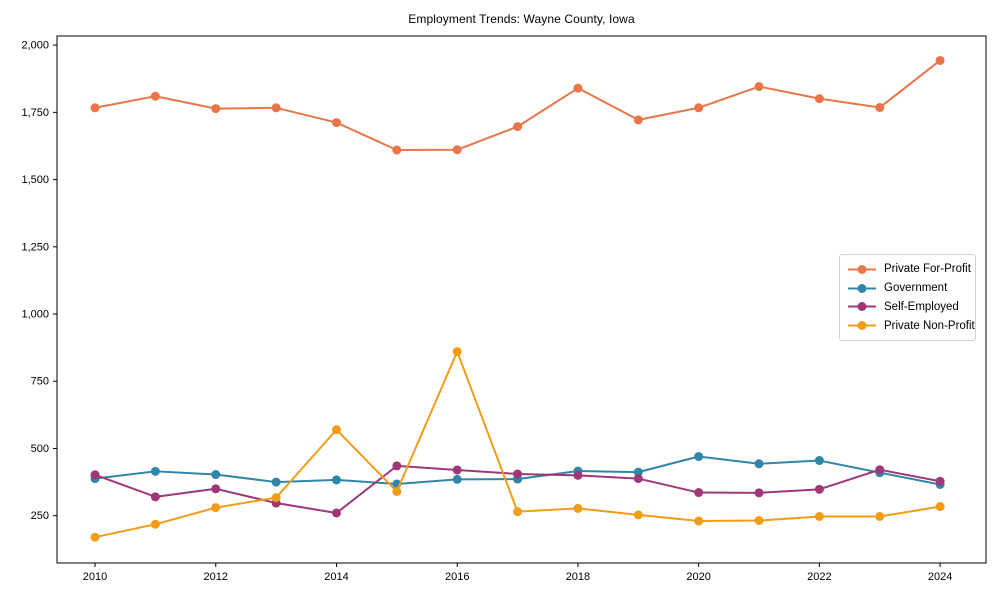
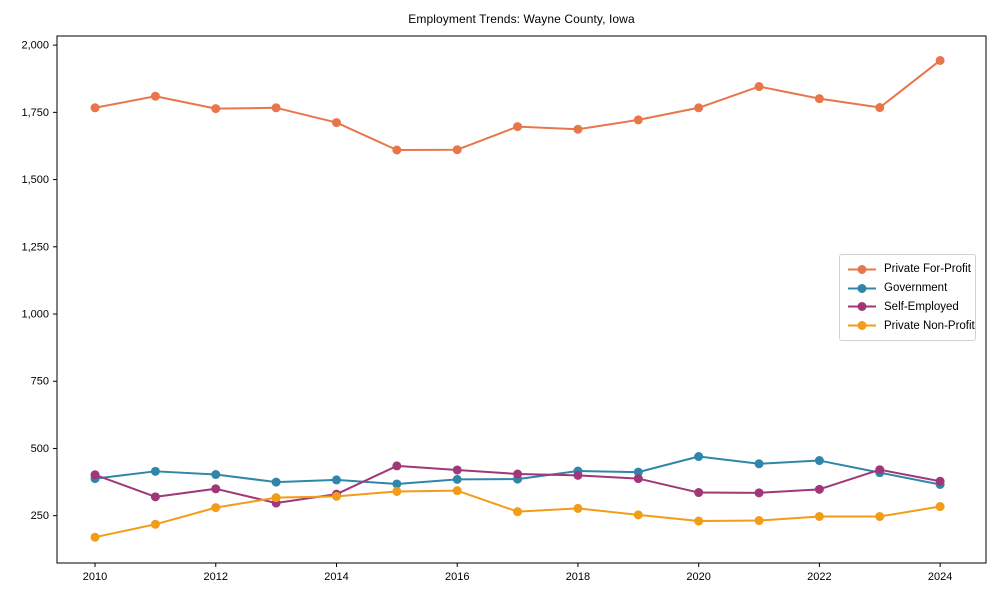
Self-Employed/2014: 260 -> 330
Private Non-Profit/2014: 570 -> 320
Private Non-Profit/2016: 860 -> 340
Private For-Profit/2018: 1840 -> 1690
